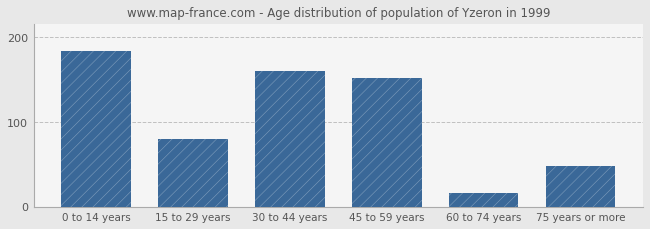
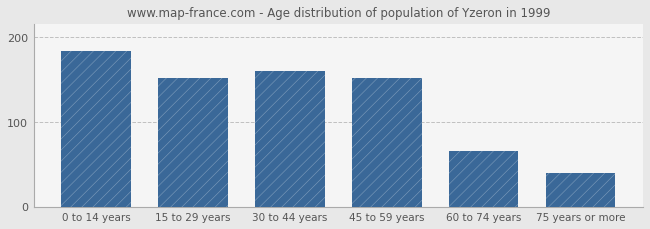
15 to 29 years: 80 -> 152
60 to 74 years: 16 -> 65
75 years or more: 48 -> 40
